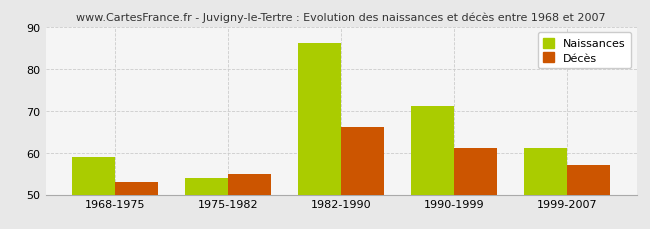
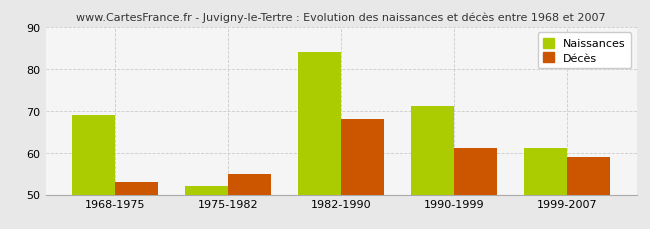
Naissances/1968-1975: 59 -> 69
Naissances/1975-1982: 54 -> 52
Naissances/1982-1990: 86 -> 84
Décès/1982-1990: 66 -> 68
Décès/1999-2007: 57 -> 59
